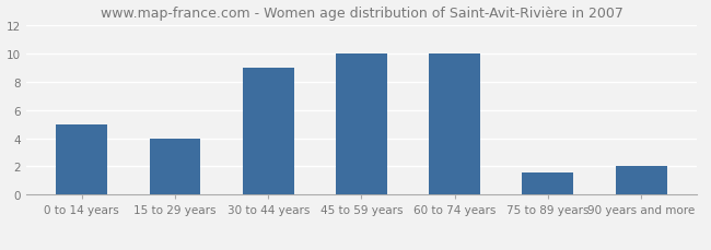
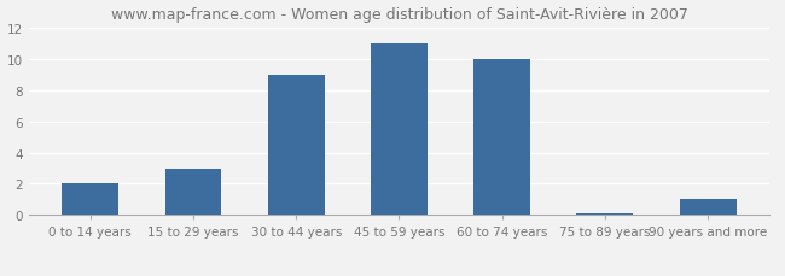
0 to 14 years: 5.0 -> 2.0
15 to 29 years: 4.0 -> 3.0
45 to 59 years: 10.0 -> 11.0
75 to 89 years: 1.6 -> 0.1
90 years and more: 2.0 -> 1.0
